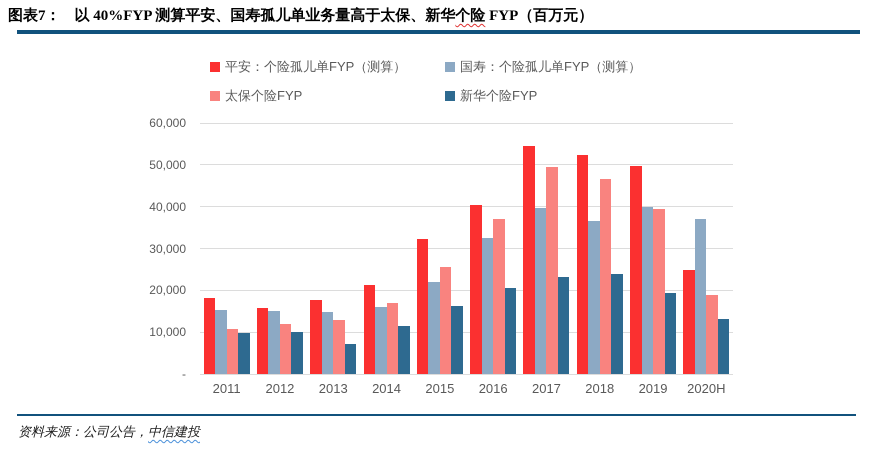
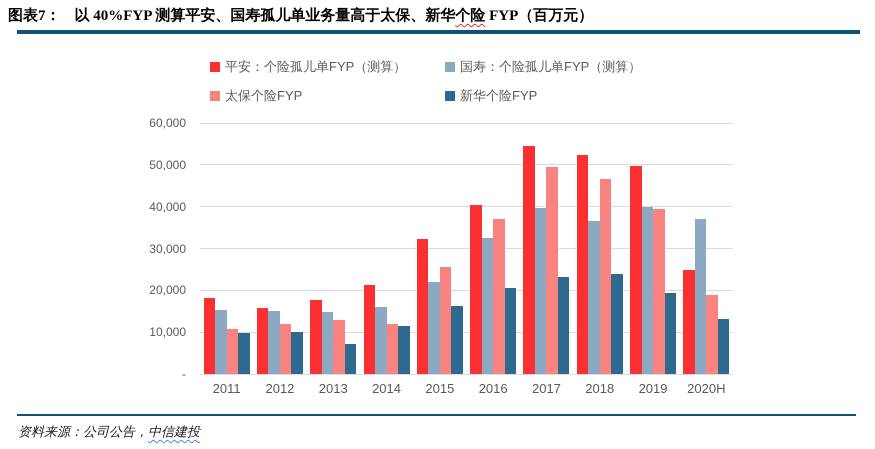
太保个险FYP/2014: 17000 -> 12000
